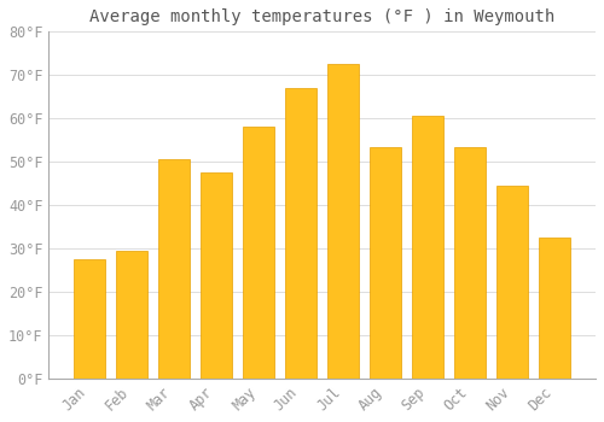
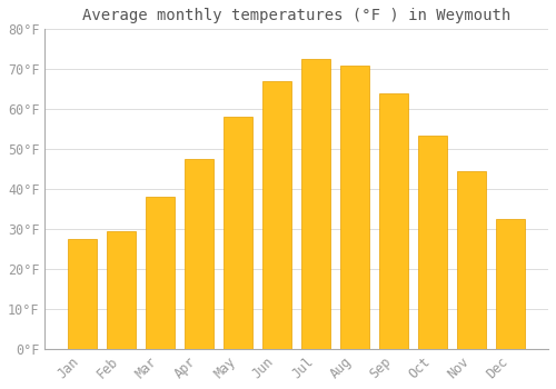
Mar: 50.5°F -> 38.0°F
Aug: 53.5°F -> 71.0°F
Sep: 60.5°F -> 64.0°F
